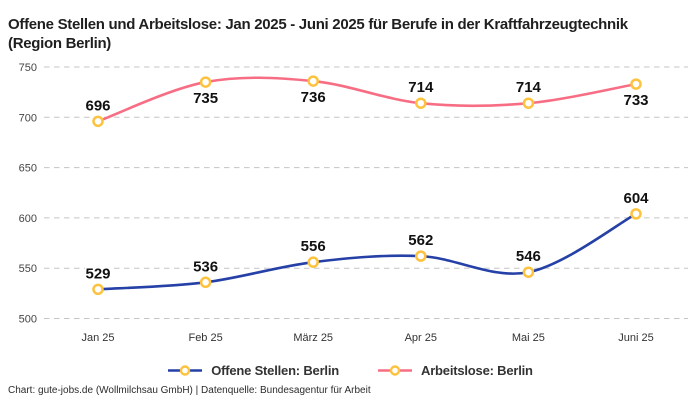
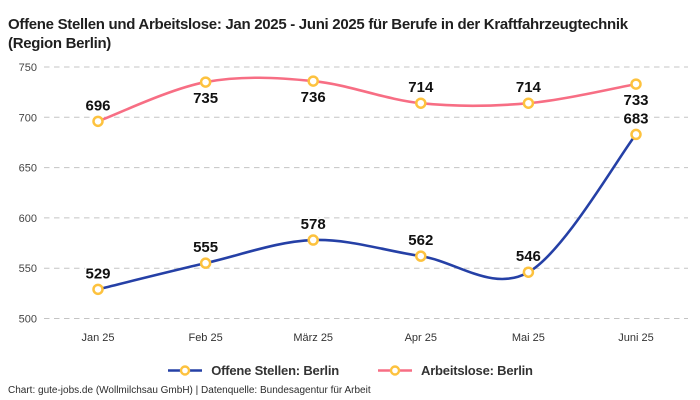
Offene Stellen: Berlin/Feb 25: 536 -> 555
Offene Stellen: Berlin/März 25: 556 -> 578
Offene Stellen: Berlin/Juni 25: 604 -> 683
